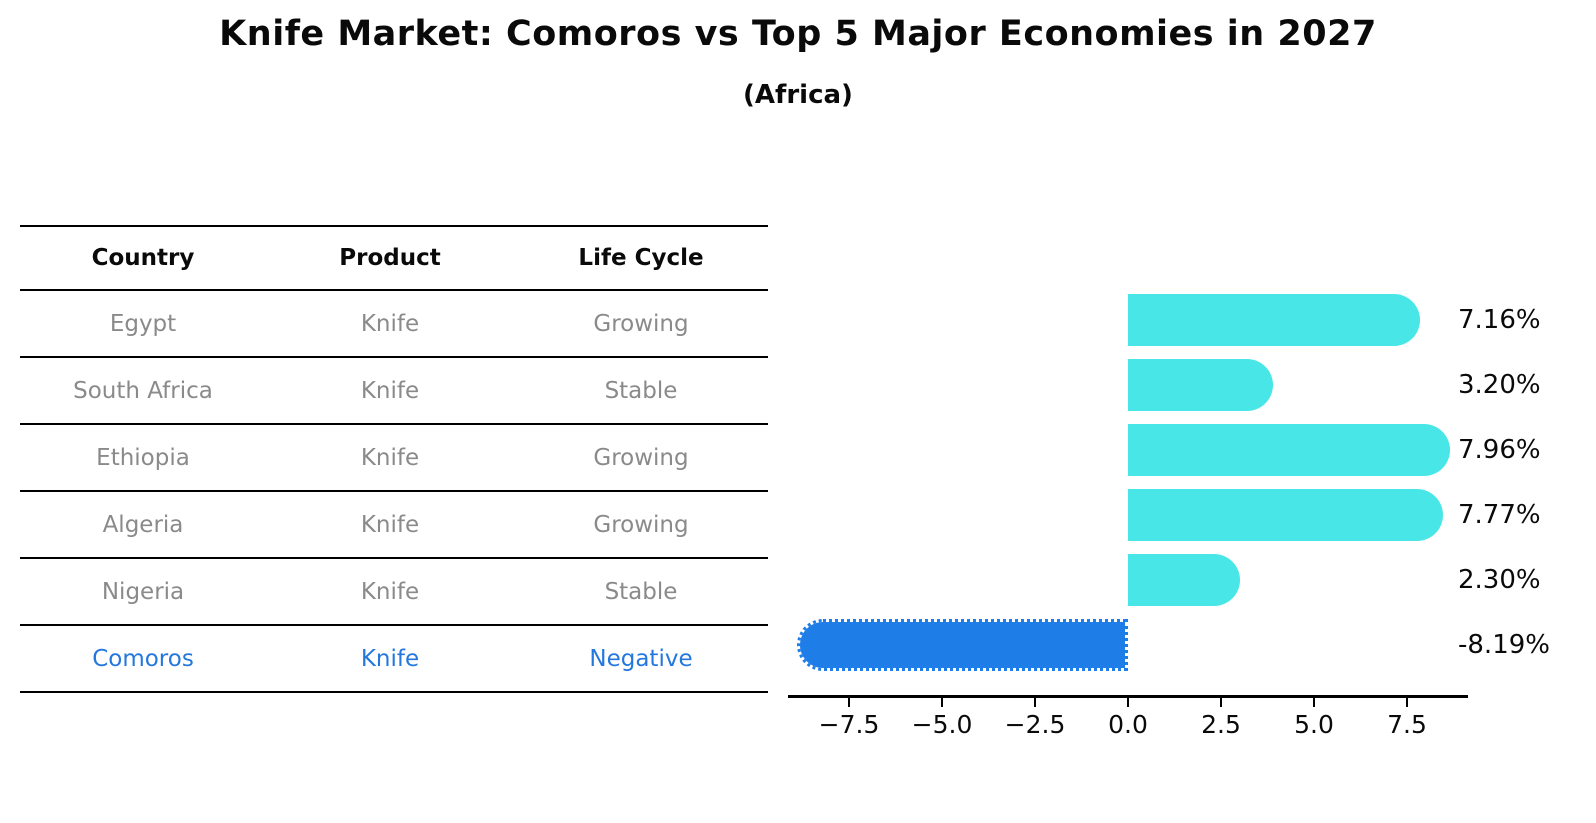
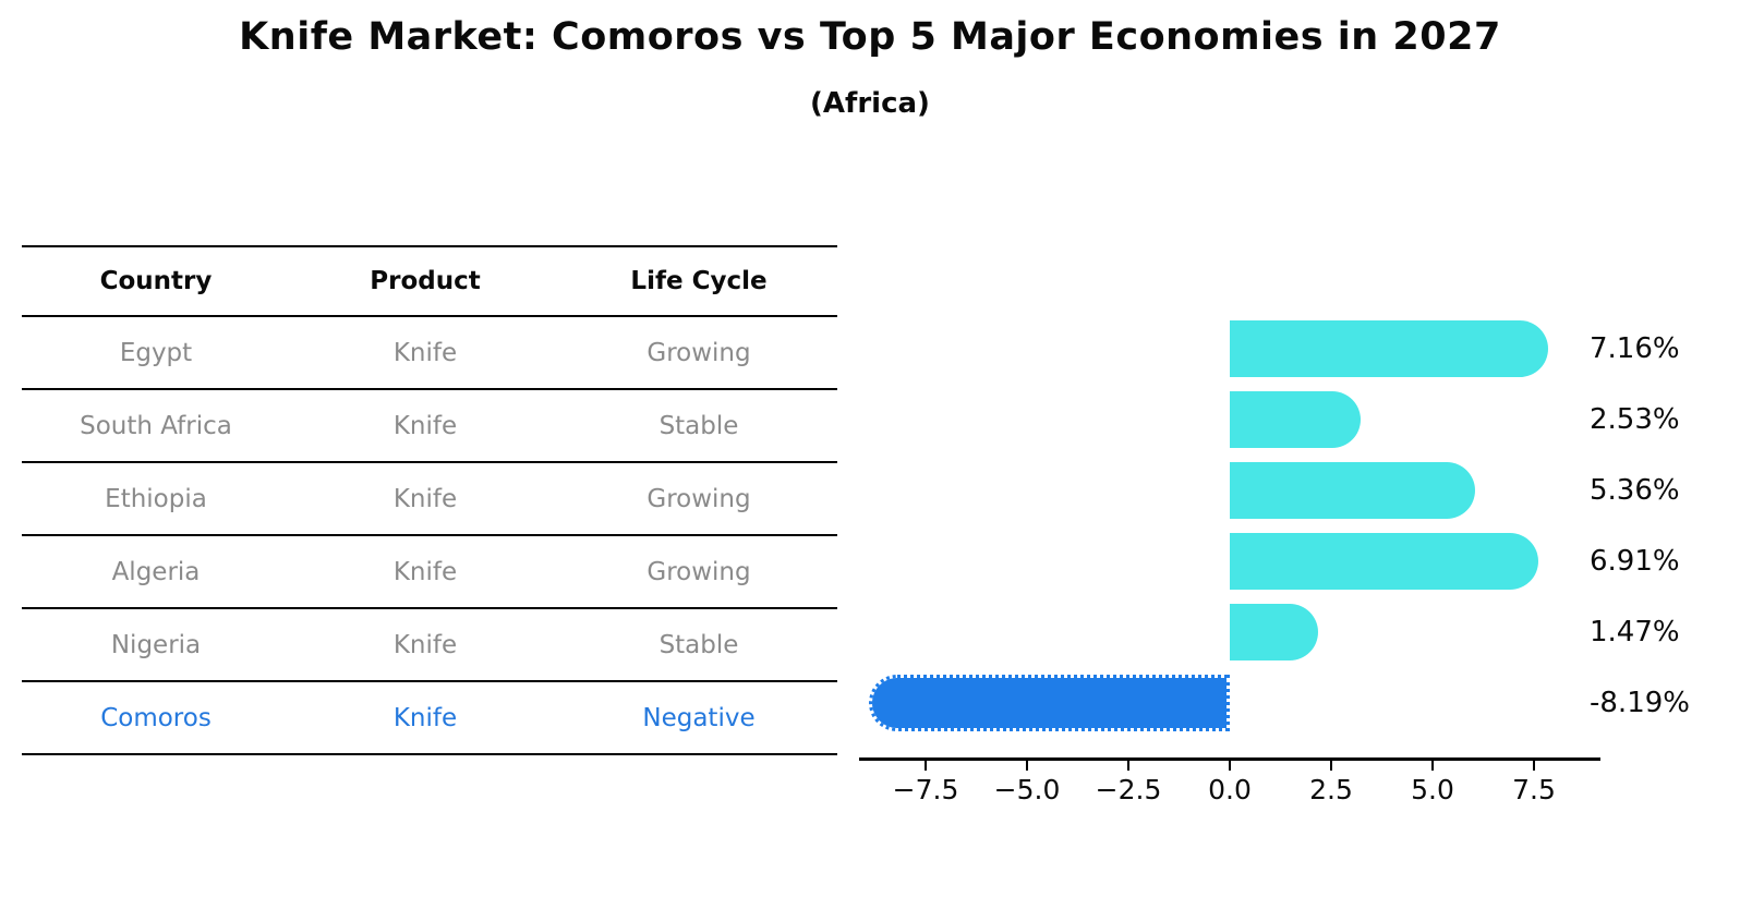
South Africa: 3.20% -> 2.53%
Ethiopia: 7.96% -> 5.36%
Algeria: 7.77% -> 6.91%
Nigeria: 2.30% -> 1.47%
